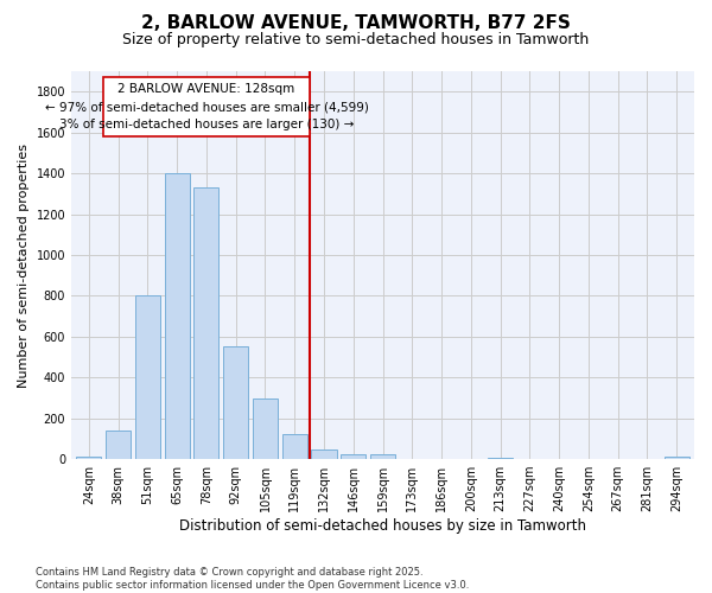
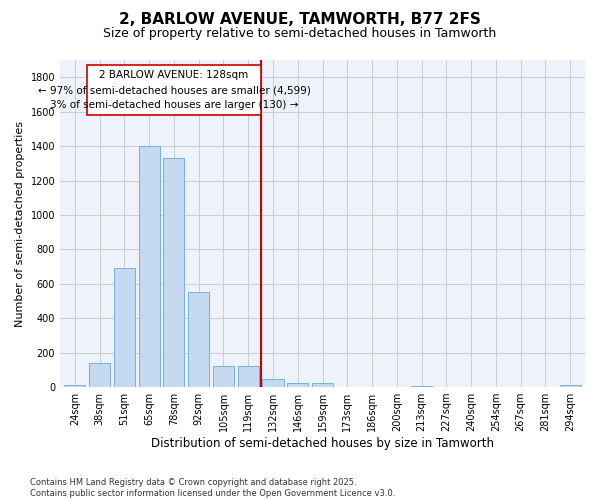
51sqm: 800 -> 690
105sqm: 300 -> 120
